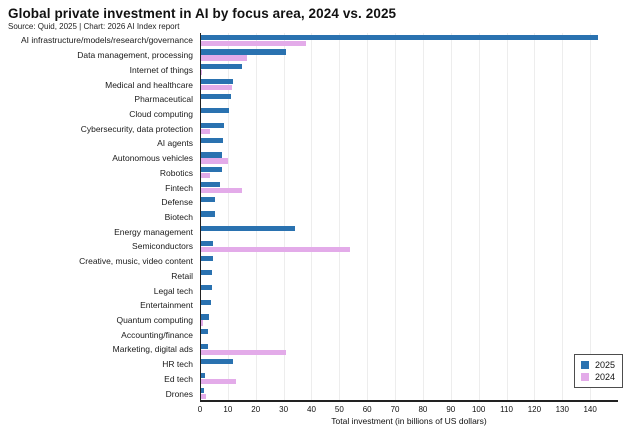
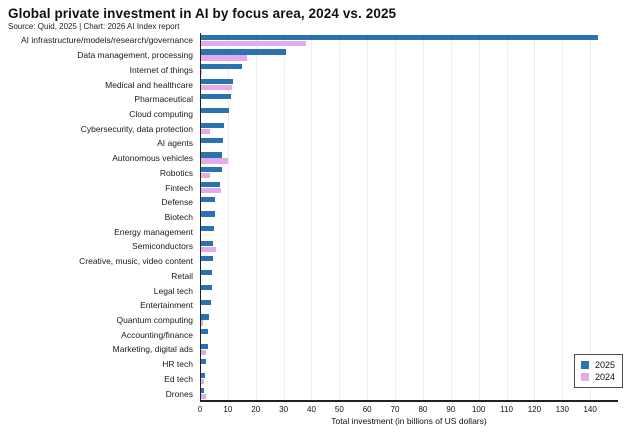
2024/Fintech: 15 -> 8
2025/Energy management: 34 -> 5
2024/Semiconductors: 54 -> 6
2024/Marketing, digital ads: 31 -> 2
2025/HR tech: 12 -> 2
2024/Ed tech: 13 -> 1
